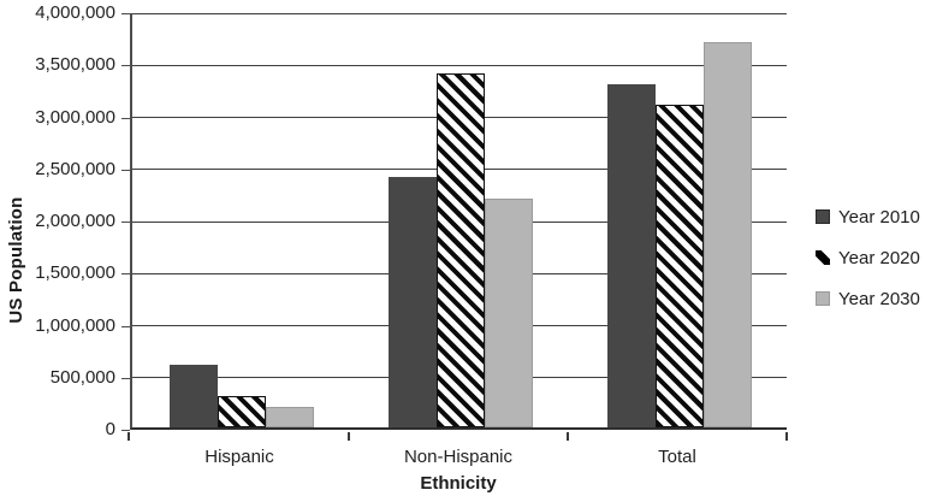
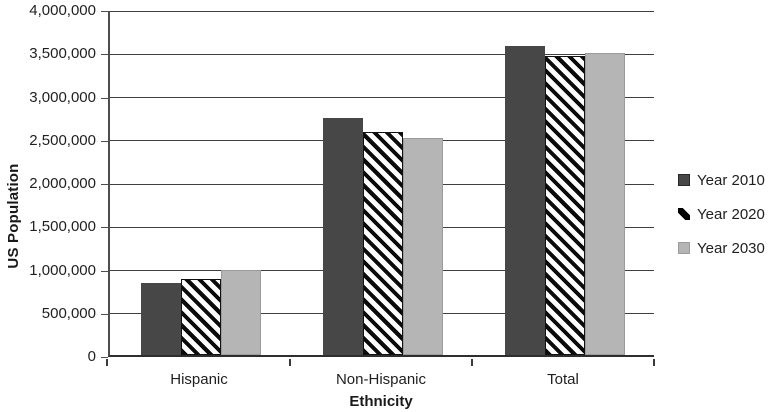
Year 2010/Hispanic: 600000 -> 800000
Year 2020/Hispanic: 300000 -> 900000
Year 2030/Hispanic: 200000 -> 1000000
Year 2010/Non-Hispanic: 2400000 -> 2700000
Year 2020/Non-Hispanic: 3400000 -> 2600000
Year 2030/Non-Hispanic: 2200000 -> 2500000
Year 2010/Total: 3300000 -> 3600000
Year 2020/Total: 3100000 -> 3500000
Year 2030/Total: 3700000 -> 3500000
